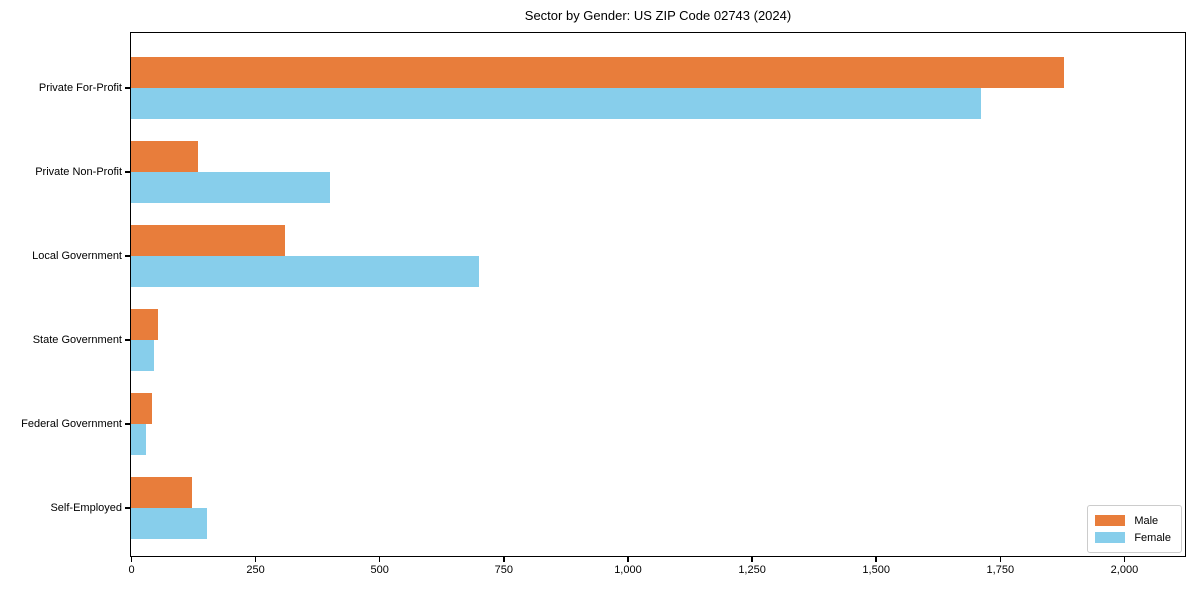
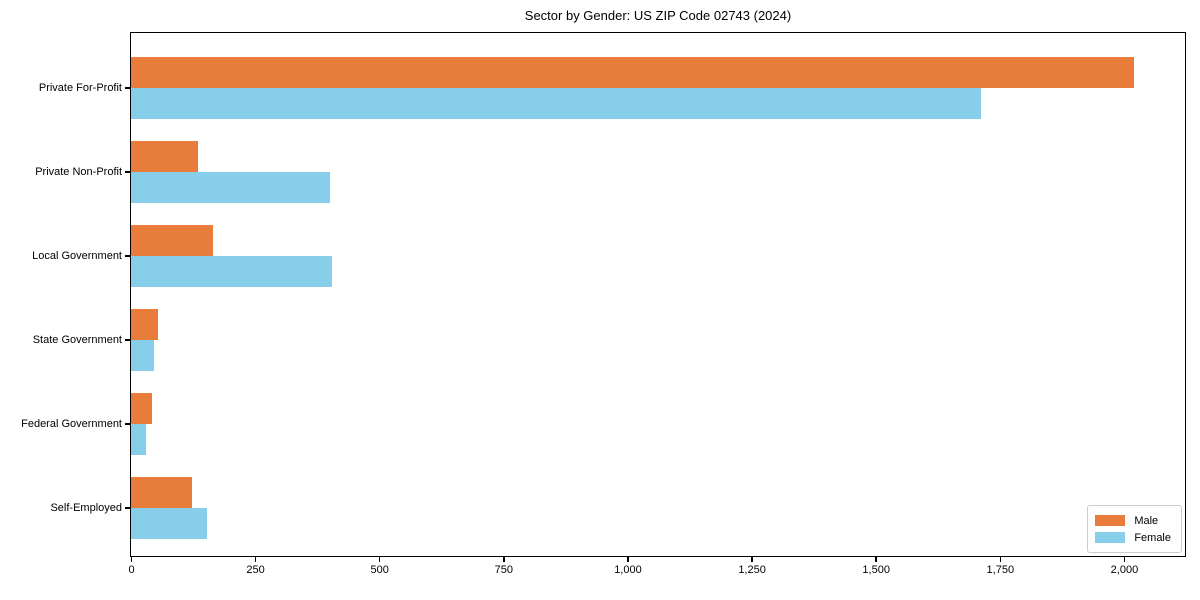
Male/Private For-Profit: 1880 -> 2020
Male/Local Government: 310 -> 160
Female/Local Government: 700 -> 400
